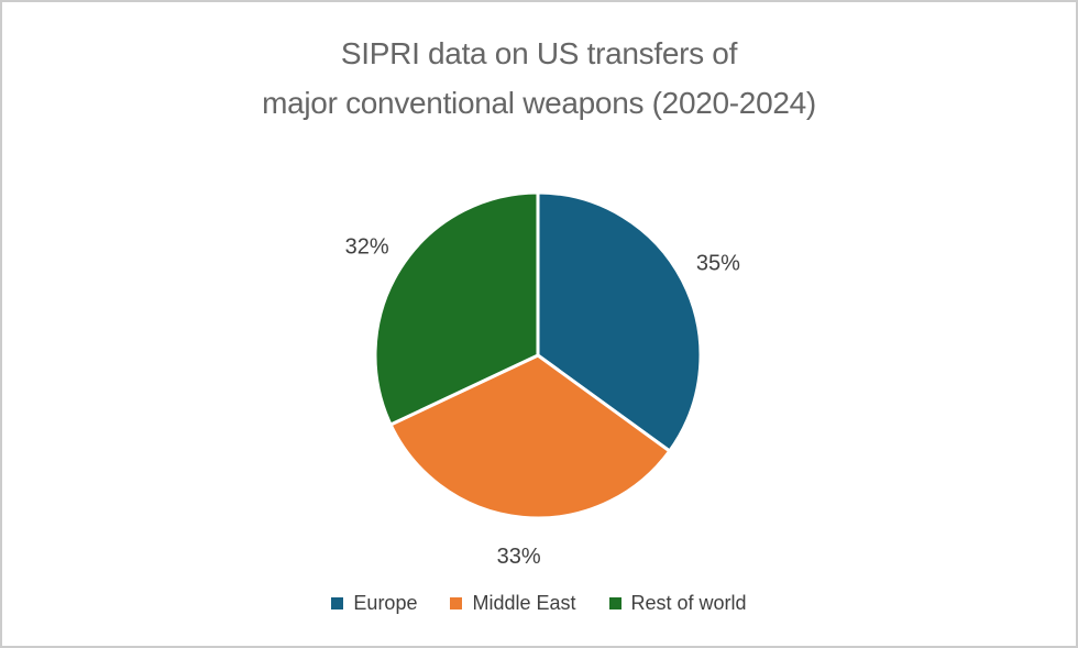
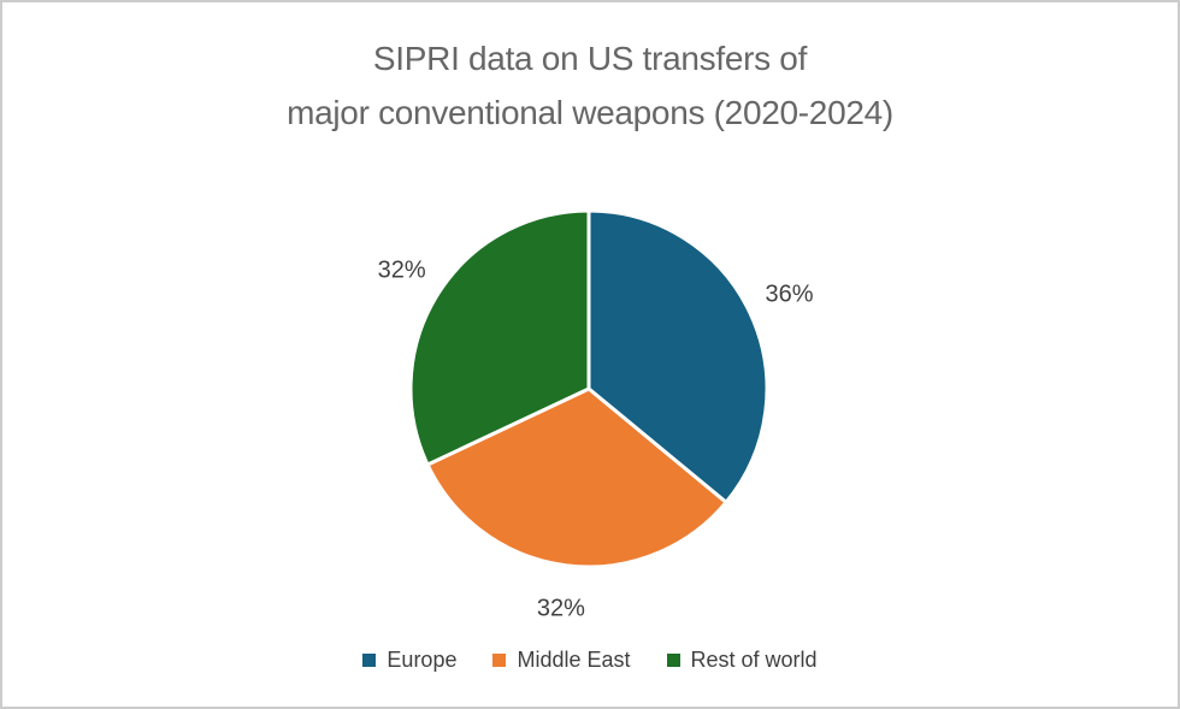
Europe: 35% -> 36%
Middle East: 33% -> 32%
